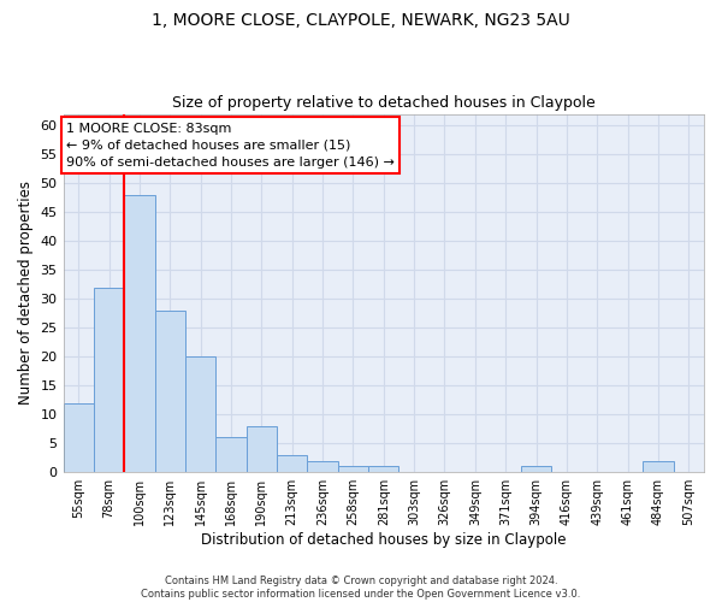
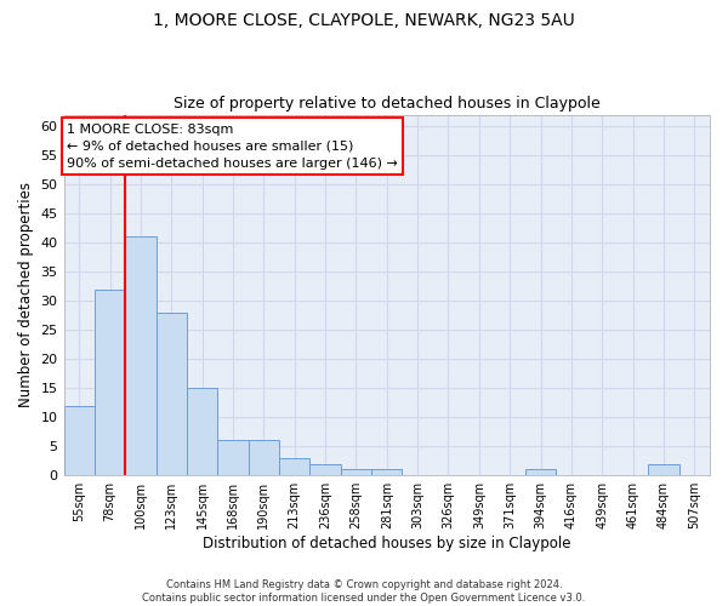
100sqm: 48 -> 41
145sqm: 20 -> 15
190sqm: 8 -> 6
